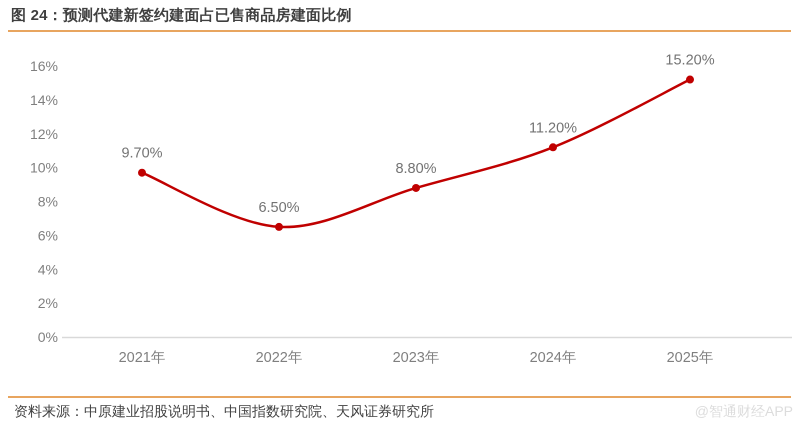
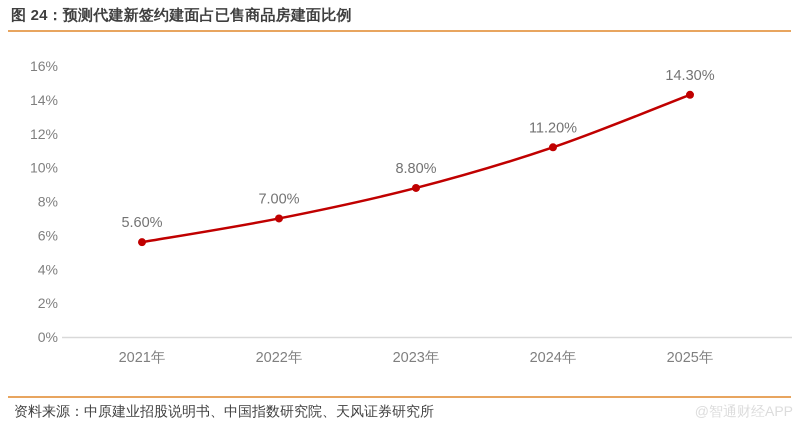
2021年: 9.70% -> 5.60%
2022年: 6.50% -> 7.00%
2025年: 15.20% -> 14.30%
